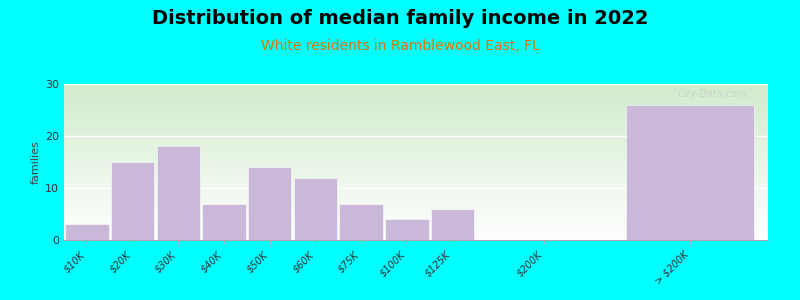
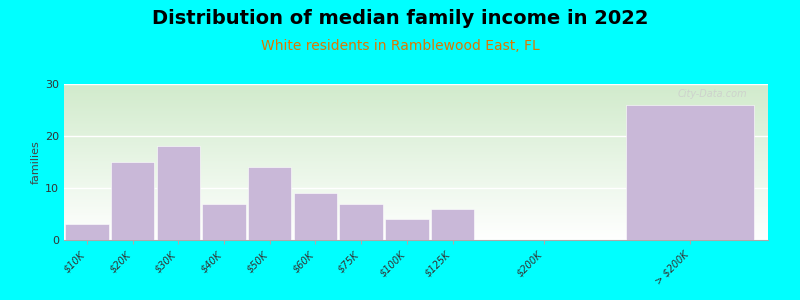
$60K: 12 -> 9
